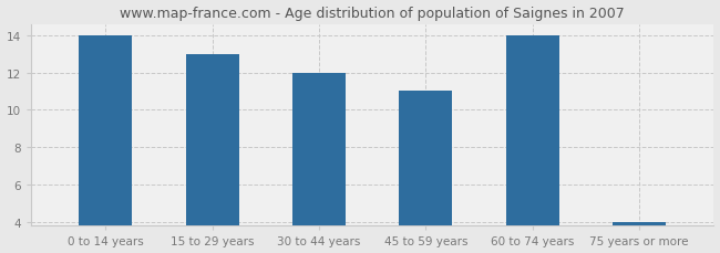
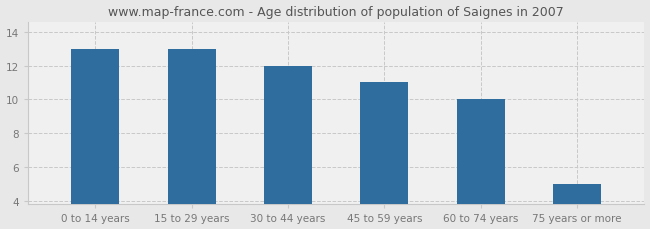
0 to 14 years: 14 -> 13
60 to 74 years: 14 -> 10
75 years or more: 4 -> 5
